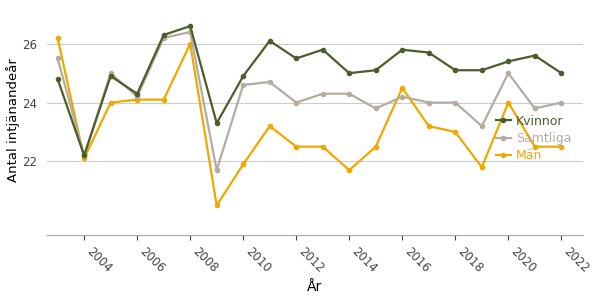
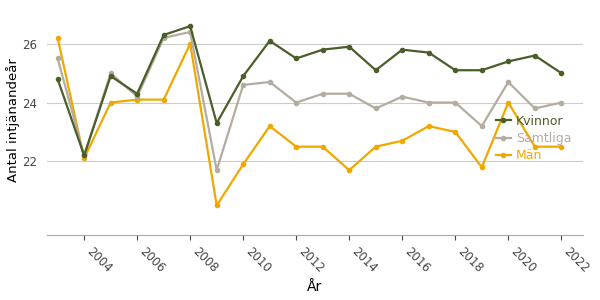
Kvinnor/2014: 25.0 -> 25.9
Män/2016: 24.5 -> 22.7
Samtliga/2020: 25.0 -> 24.7
